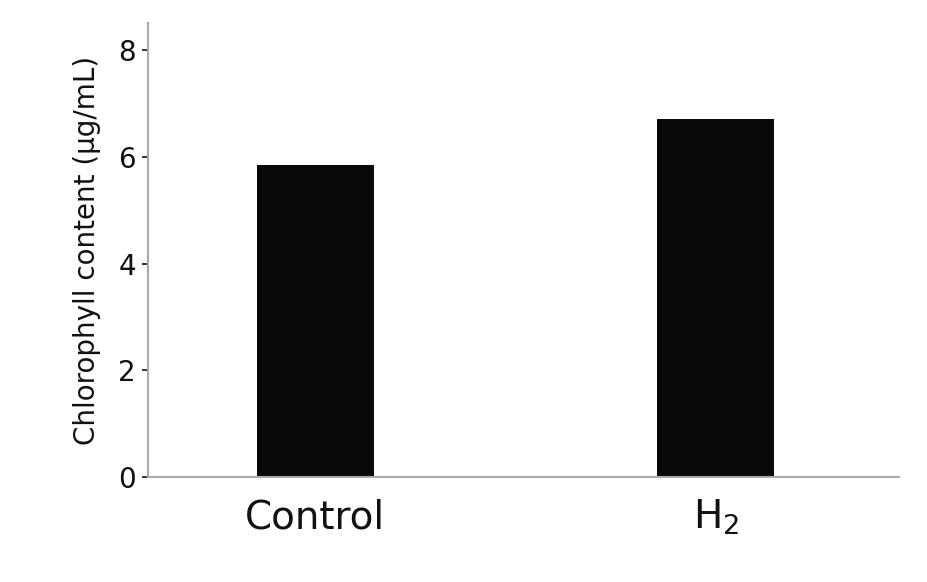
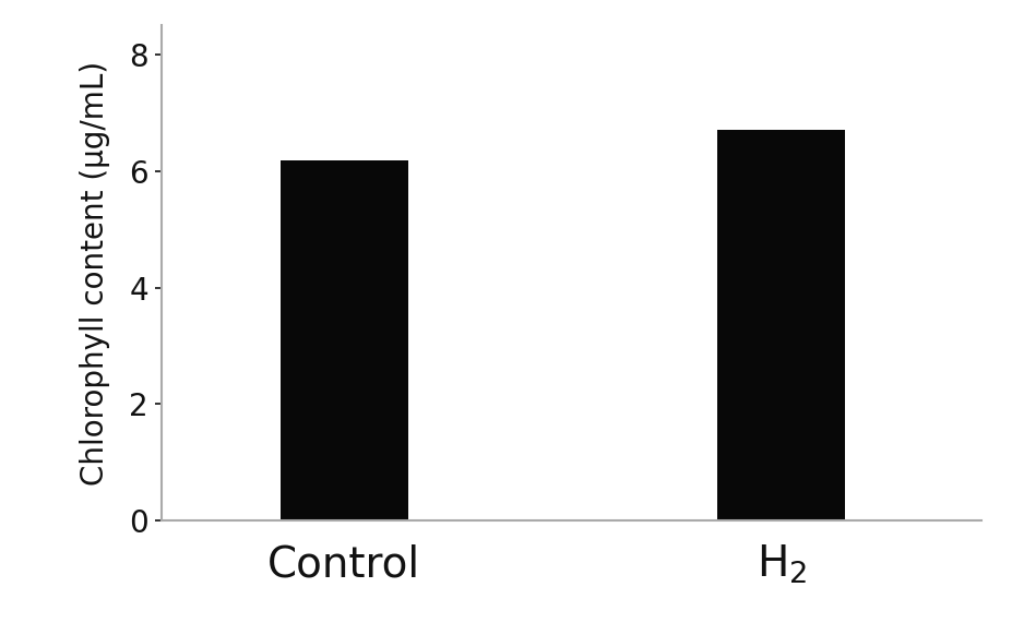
Control: 5.85 -> 6.18
